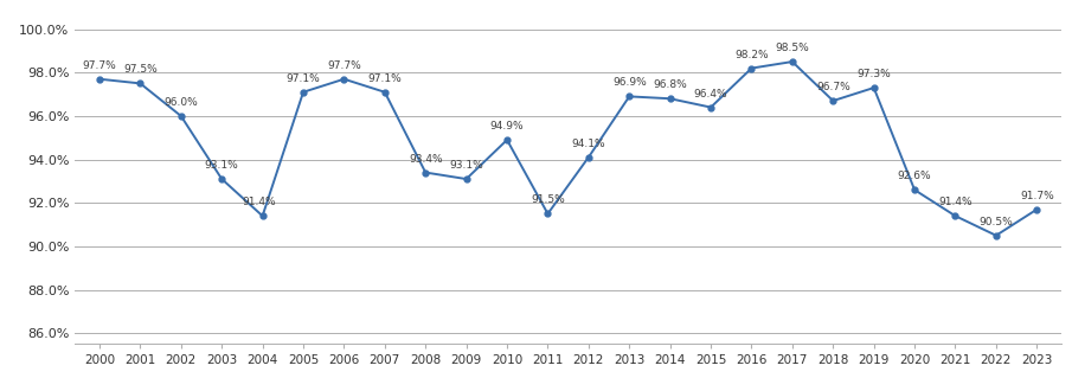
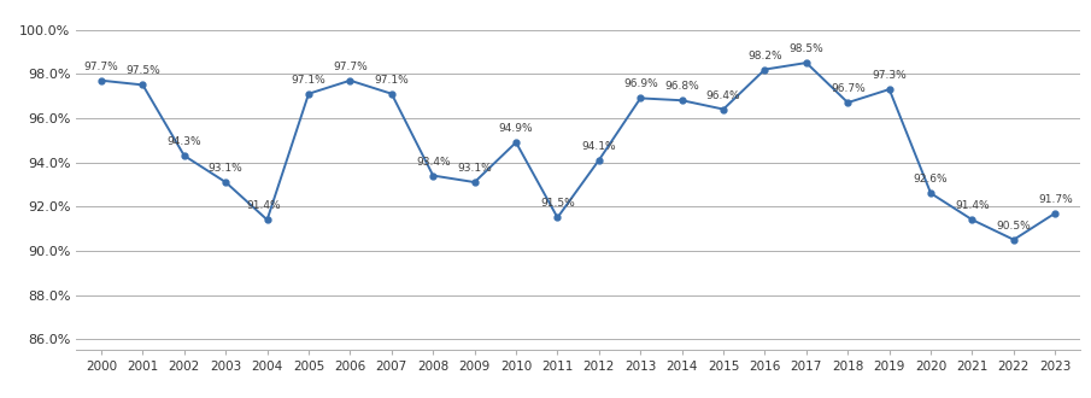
2002: 96.0% -> 94.3%
